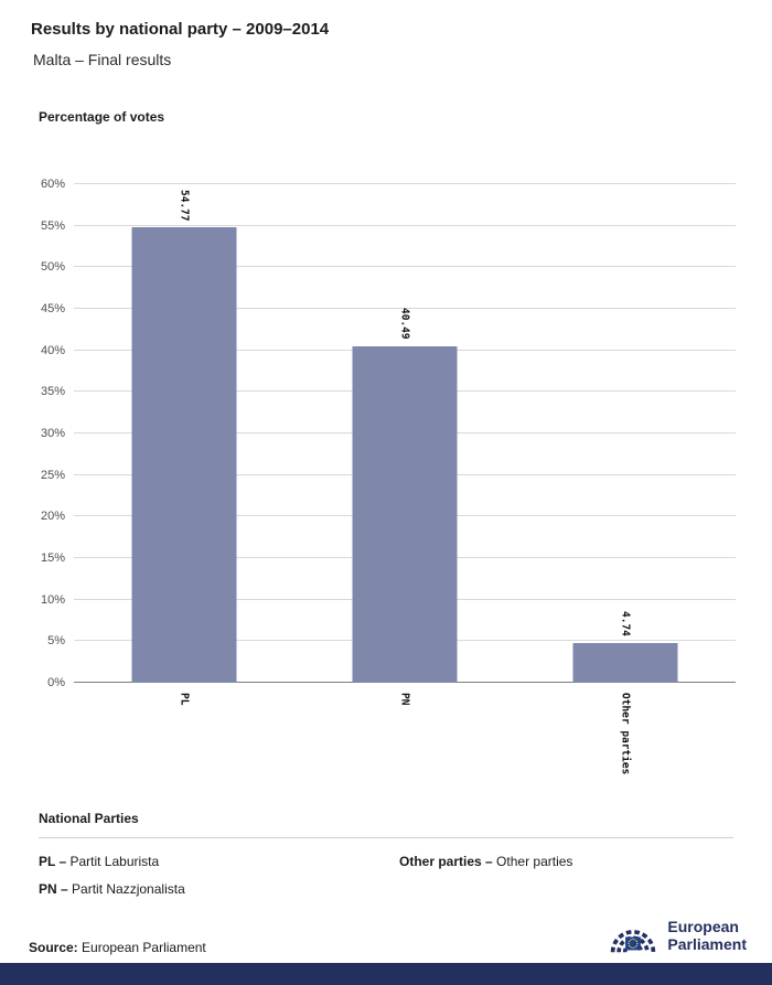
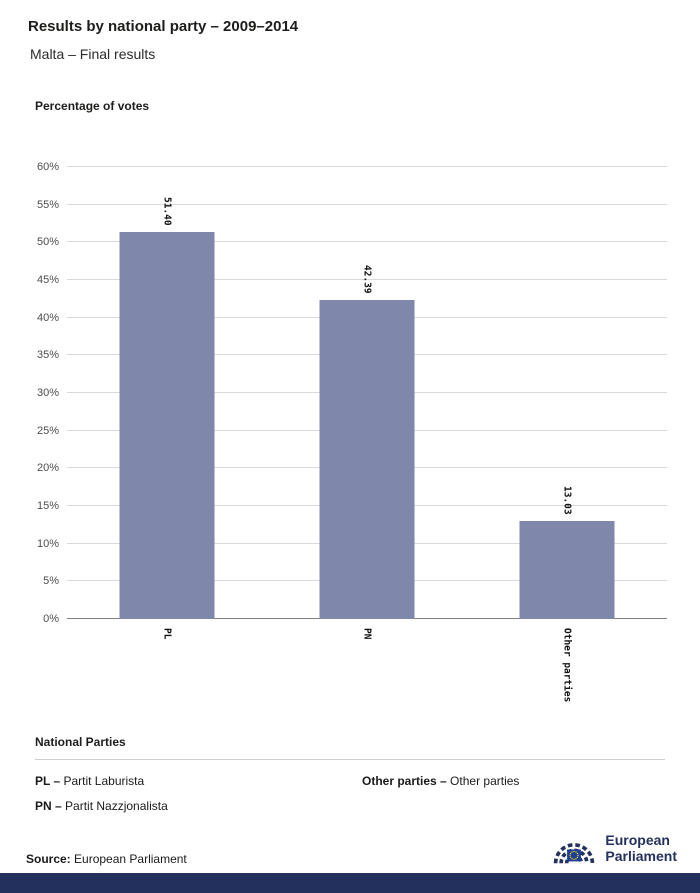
PL: 54.77 -> 51.40
PN: 40.49 -> 42.39
Other parties: 4.74 -> 13.03
